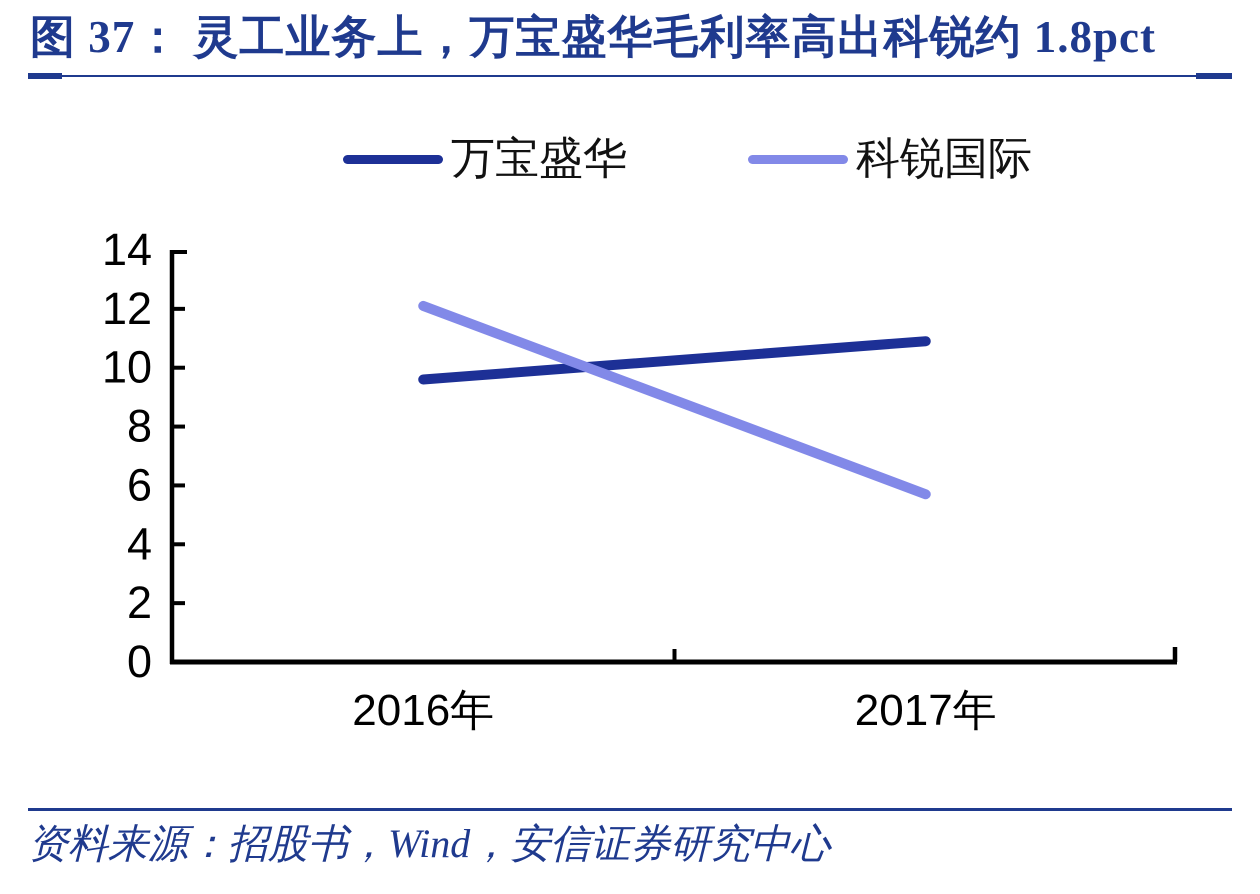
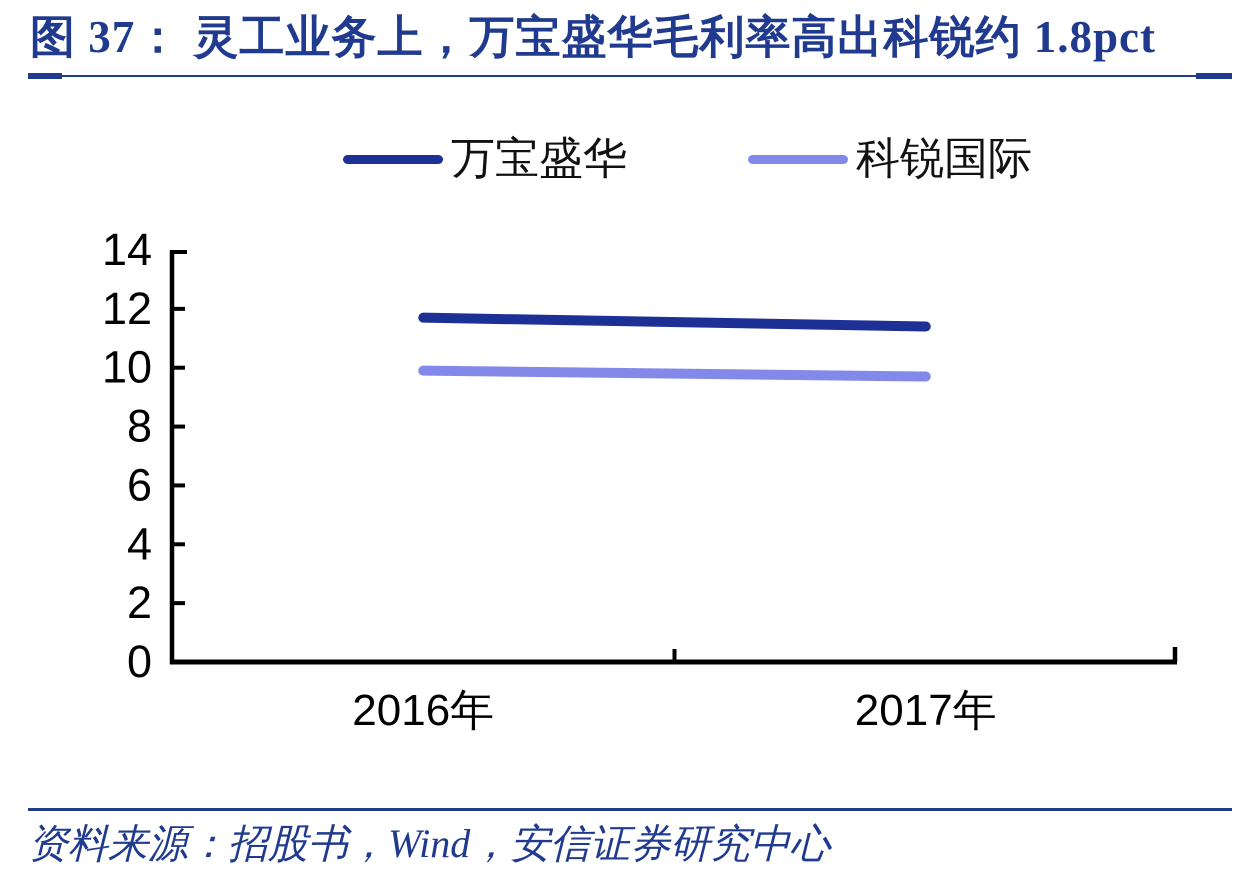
万宝盛华/2016年: 9.6 -> 11.7
科锐国际/2016年: 12.1 -> 9.9
万宝盛华/2017年: 10.9 -> 11.4
科锐国际/2017年: 5.7 -> 9.7
